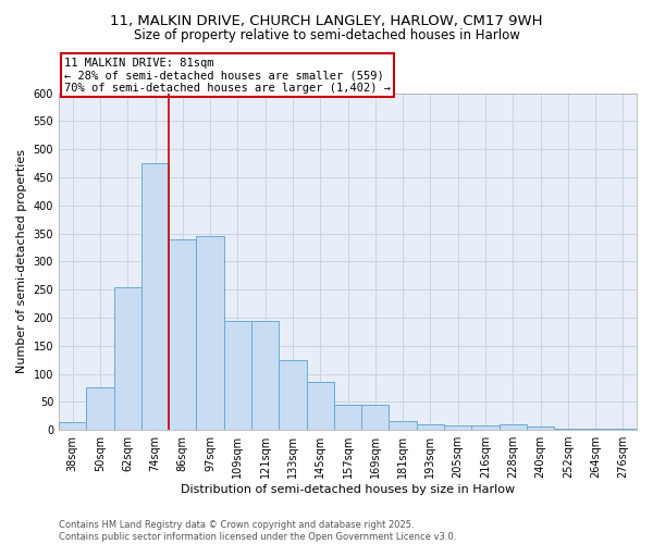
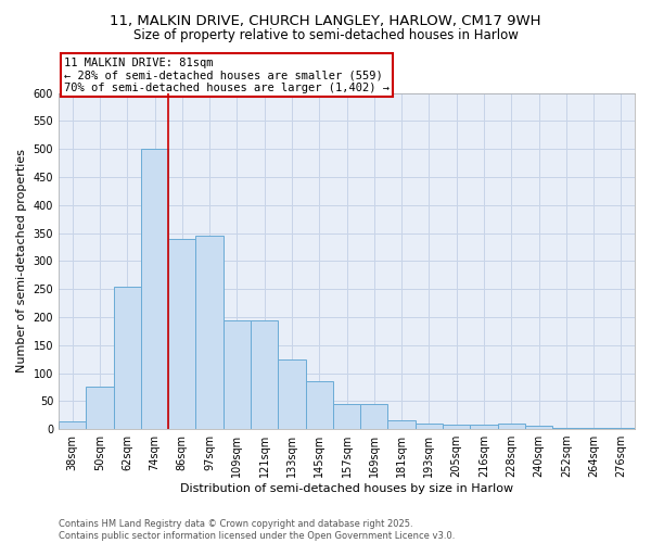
74sqm: 475 -> 500
